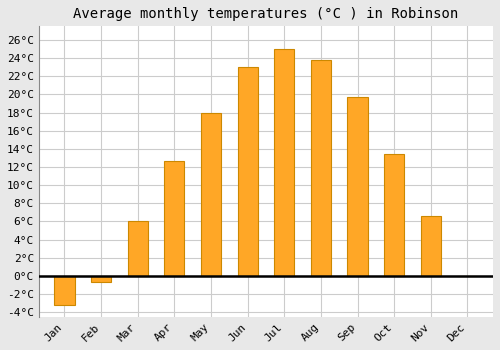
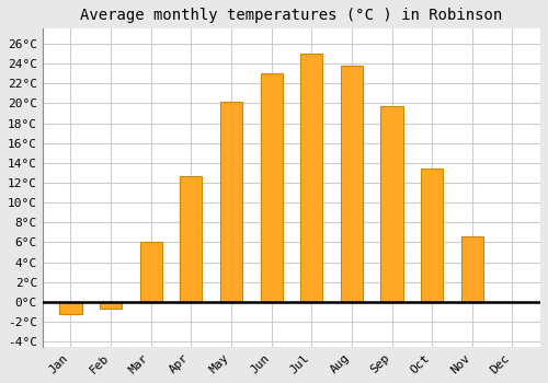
Jan: -3.2°C -> -1.2°C
May: 18.0°C -> 20.2°C
